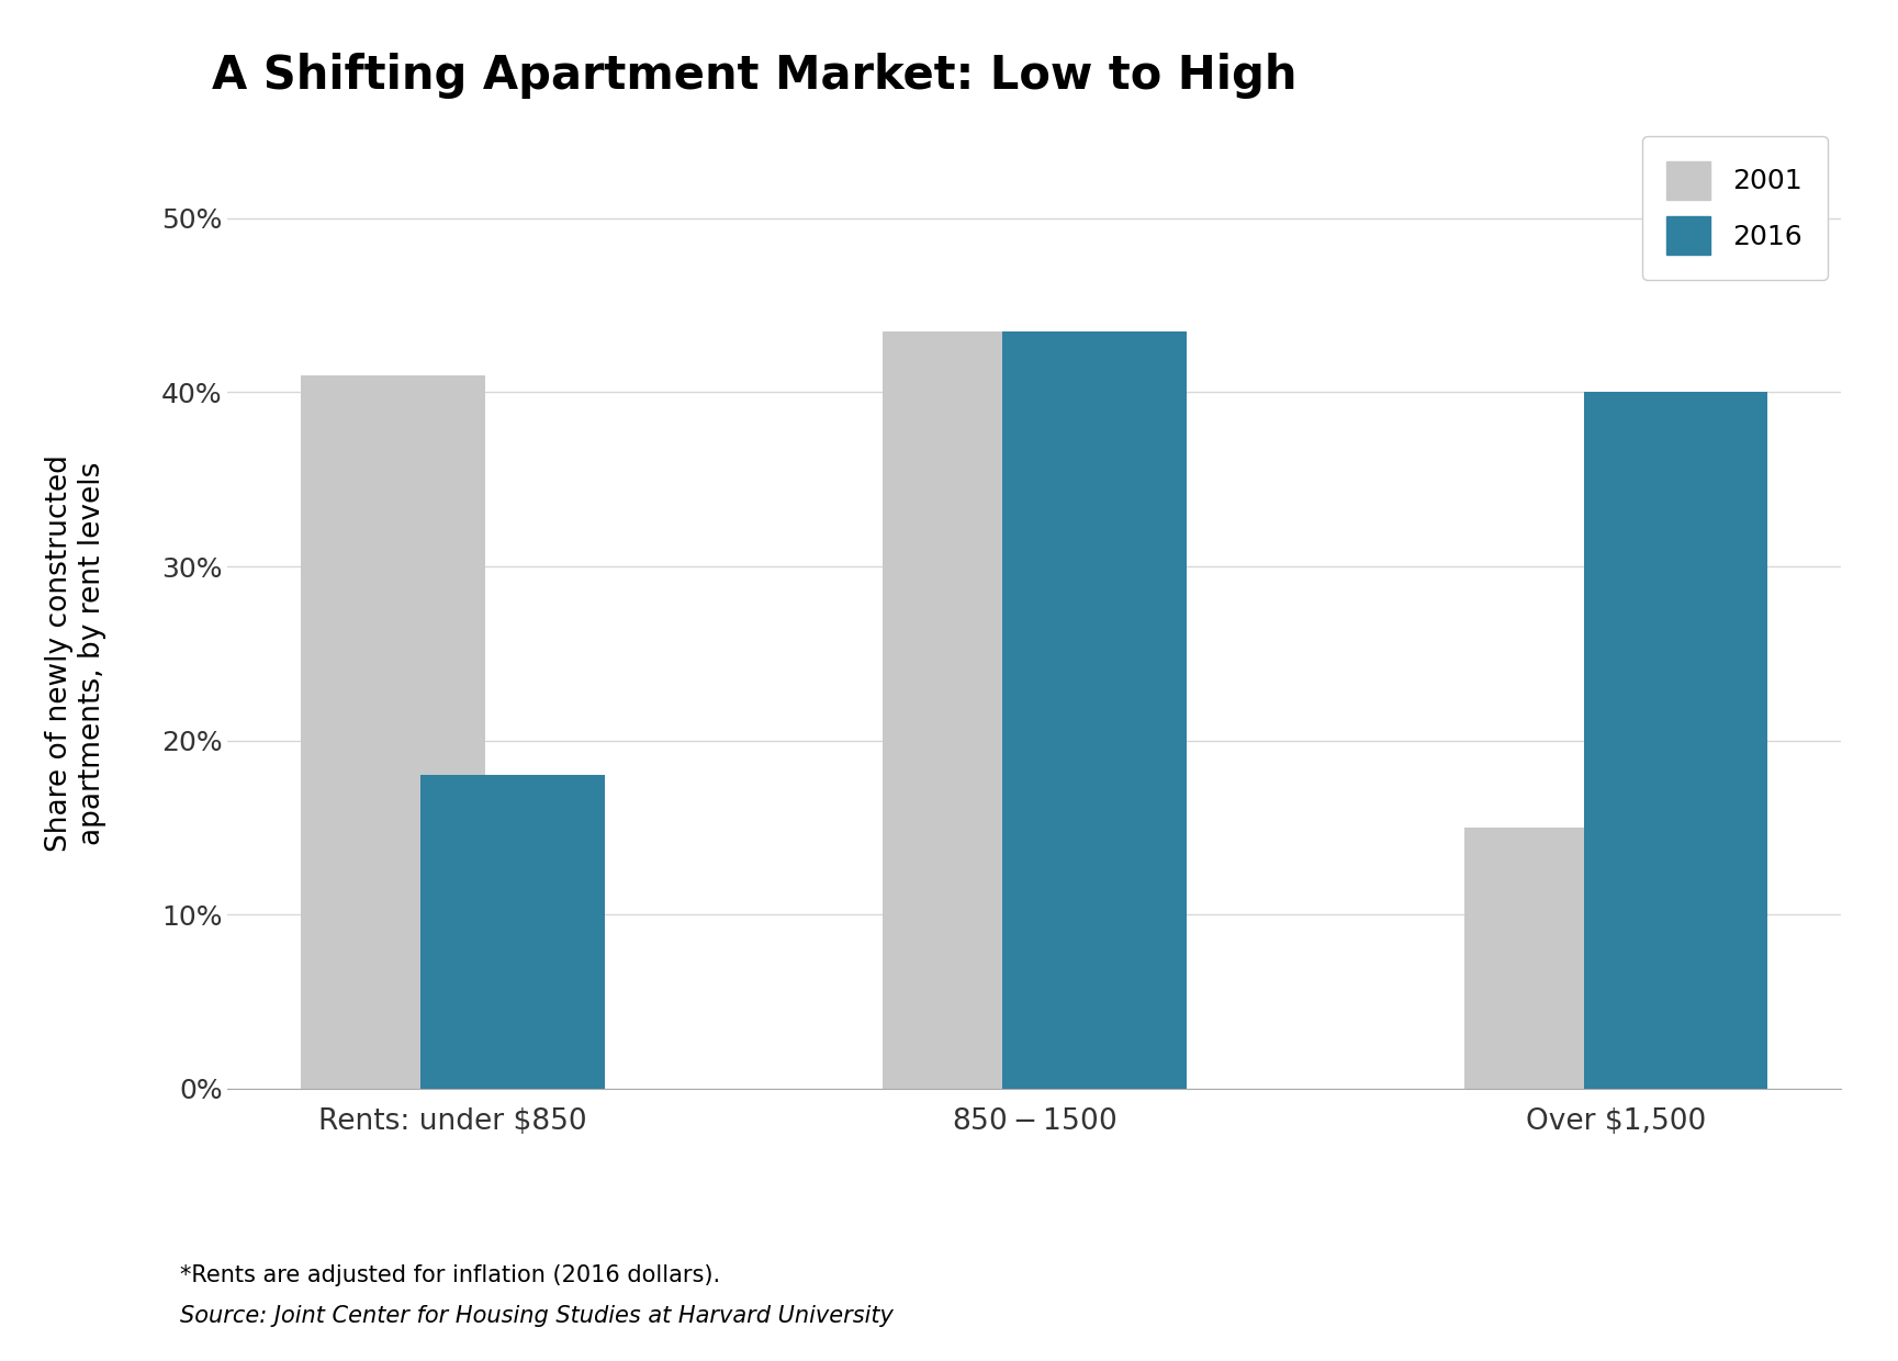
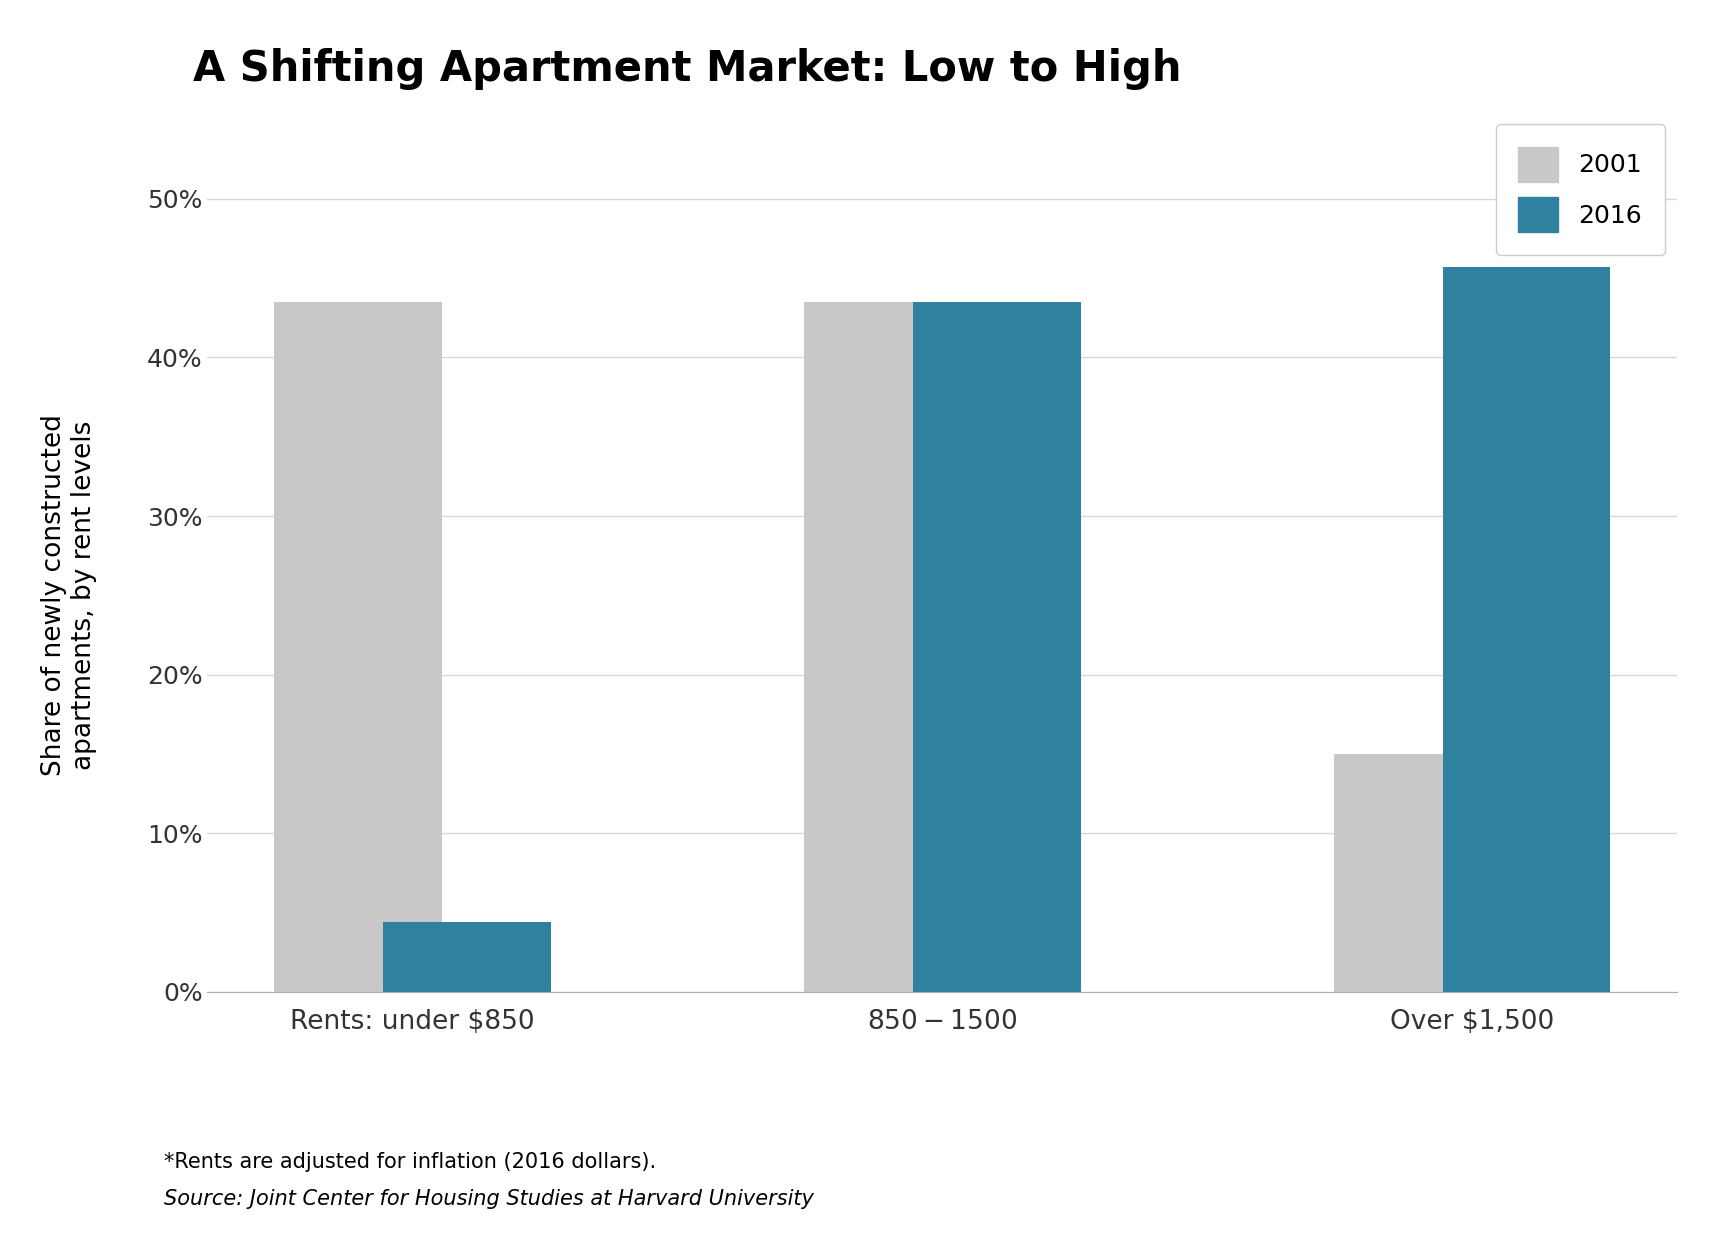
2001/Rents: under $850: 41.0% -> 43.5%
2016/Rents: under $850: 18.0% -> 4.4%
2016/Over $1,500: 40.0% -> 45.7%
